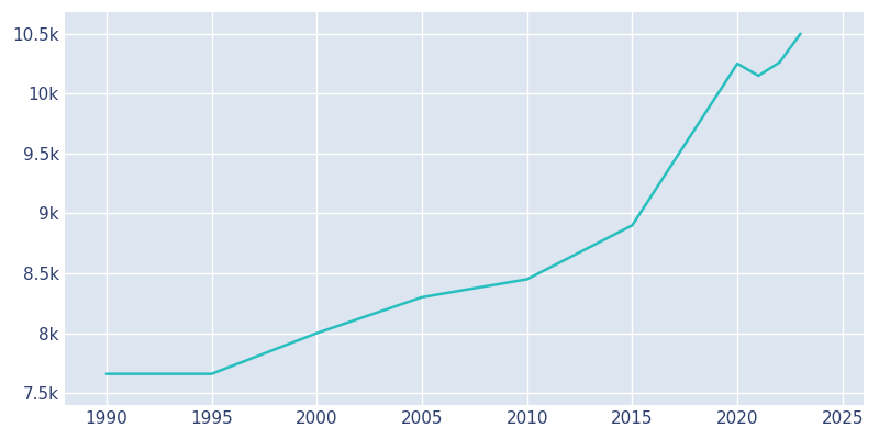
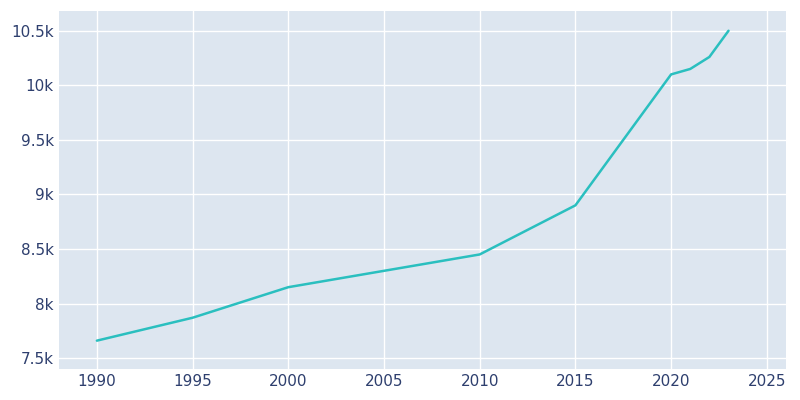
1995: 7.66k -> 7.87k
2000: 8.00k -> 8.15k
2020: 10.25k -> 10.10k
